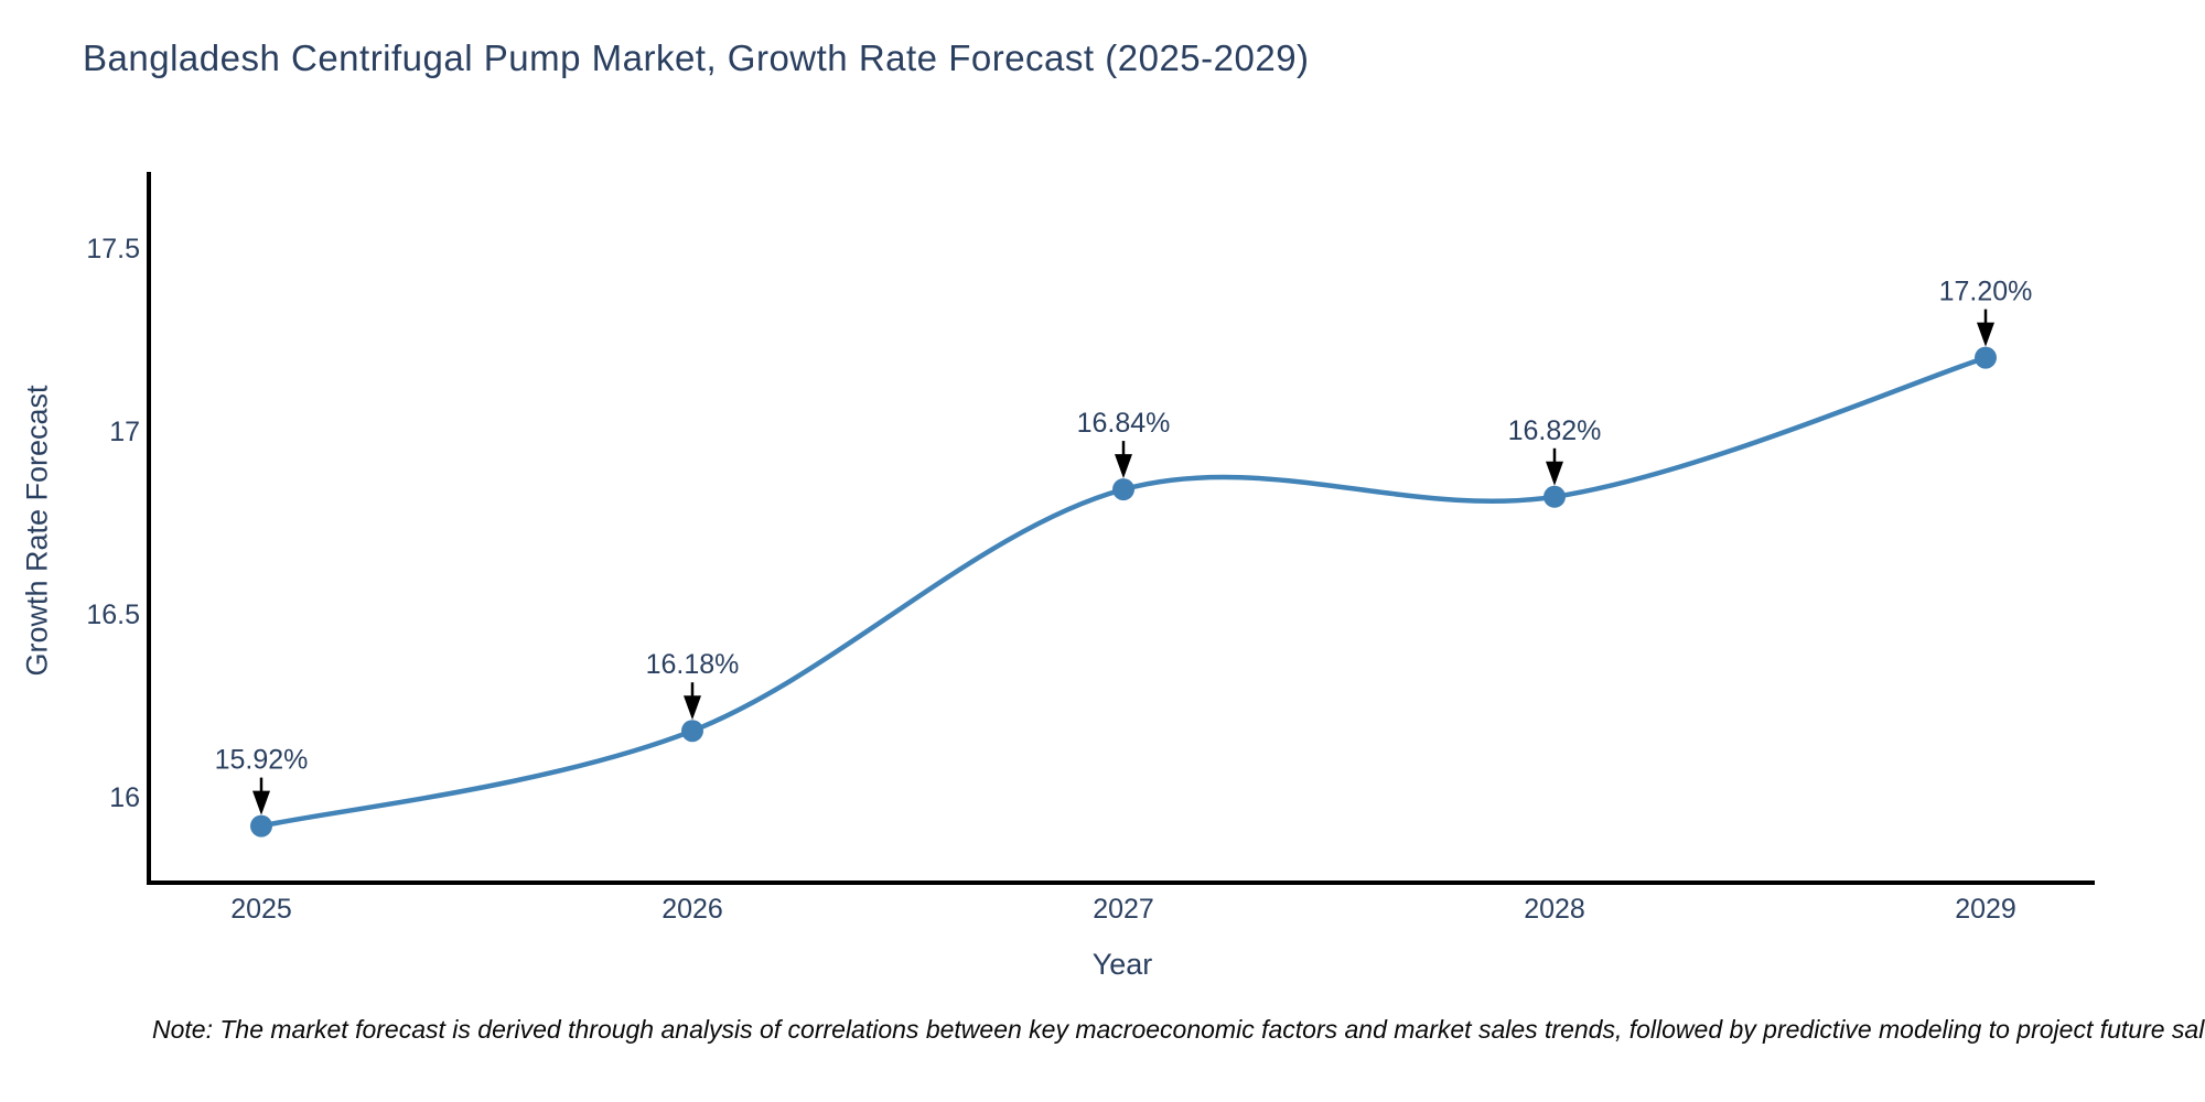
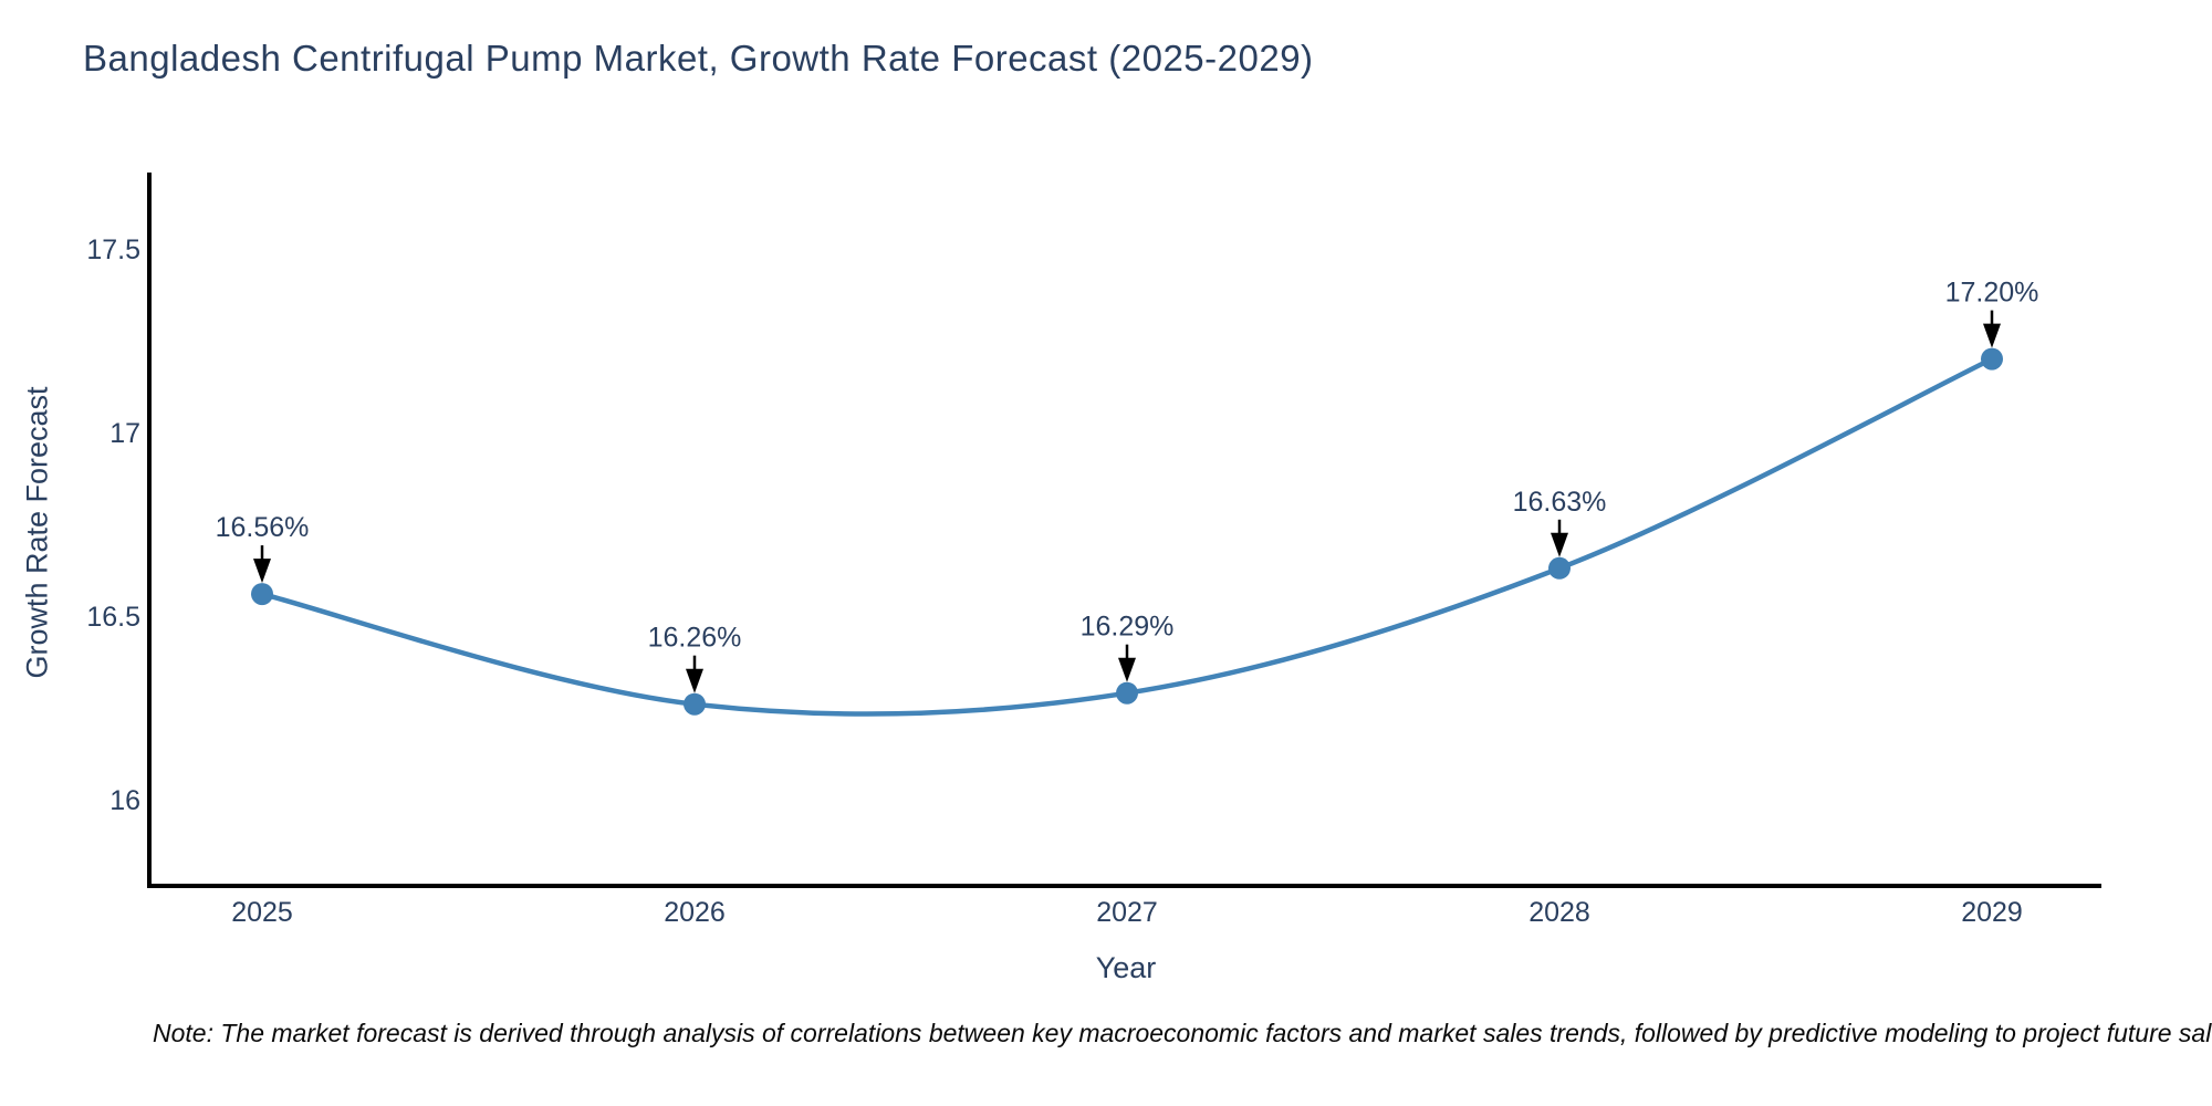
2025: 15.92% -> 16.56%
2026: 16.18% -> 16.26%
2027: 16.84% -> 16.29%
2028: 16.82% -> 16.63%
